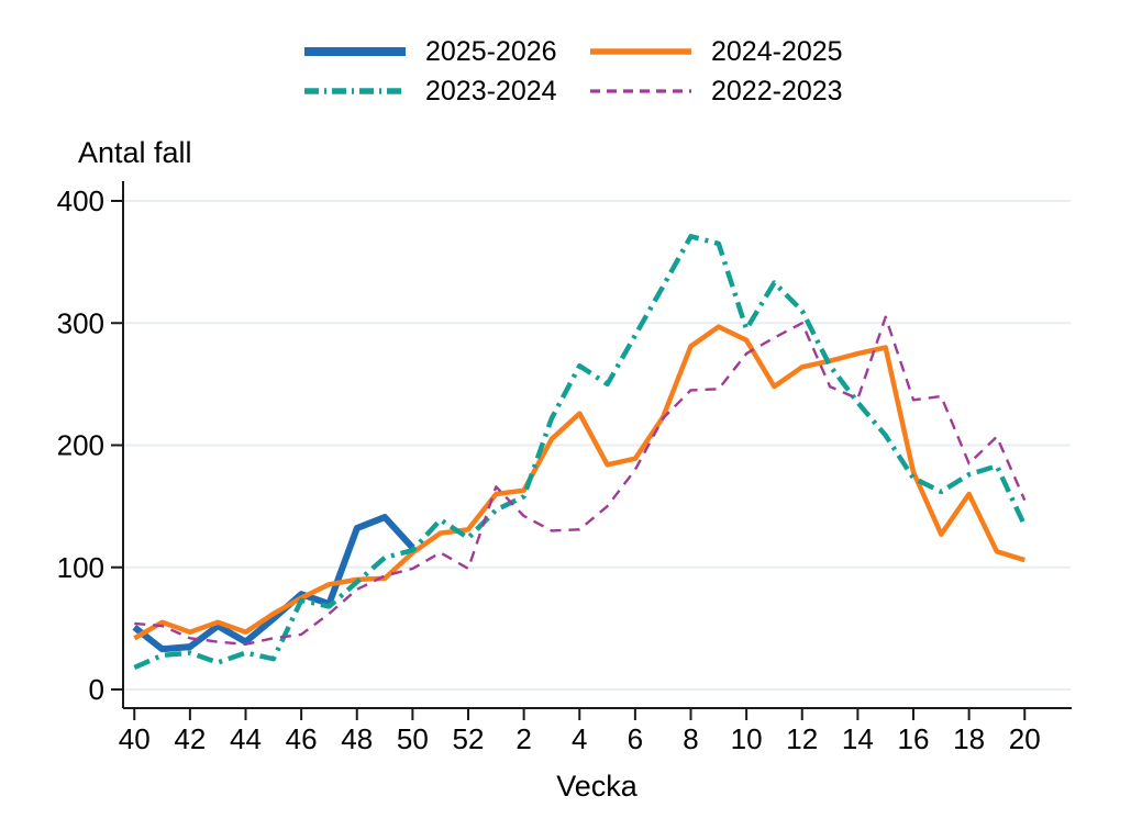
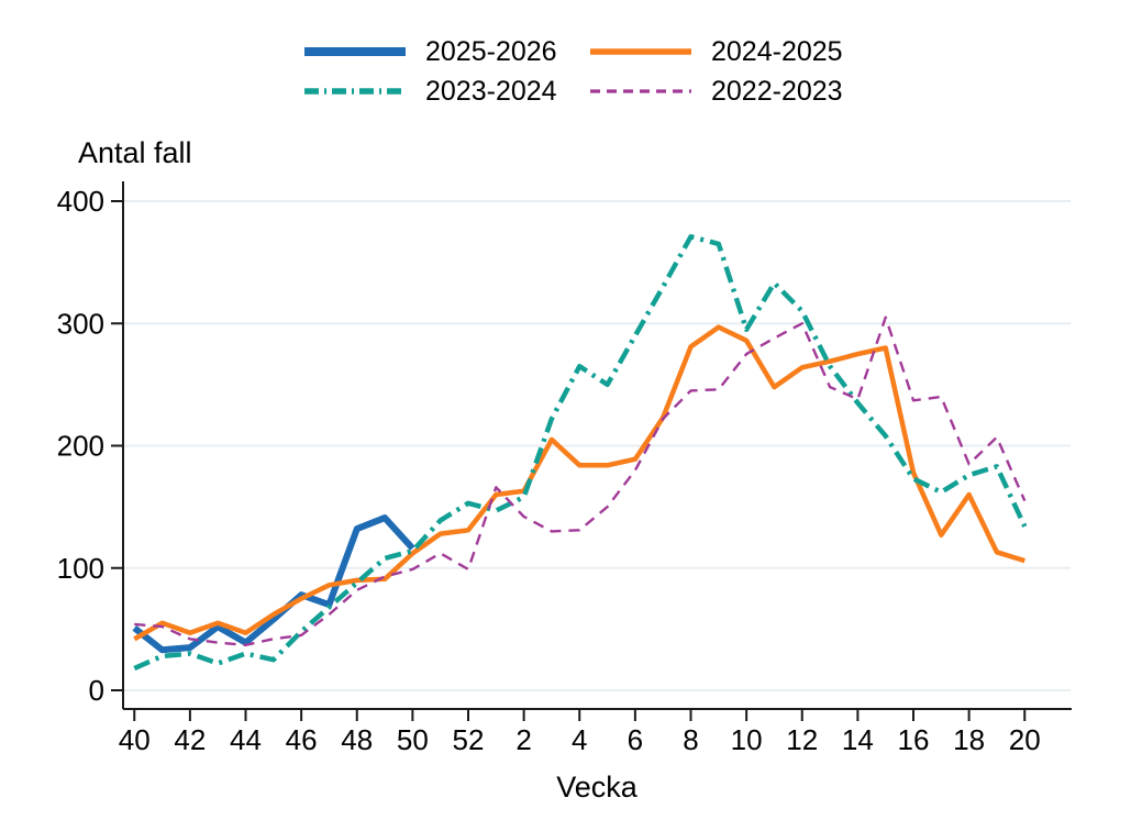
2023-2024/46: 73 -> 48
2023-2024/52: 124 -> 153
2024-2025/4: 226 -> 184
